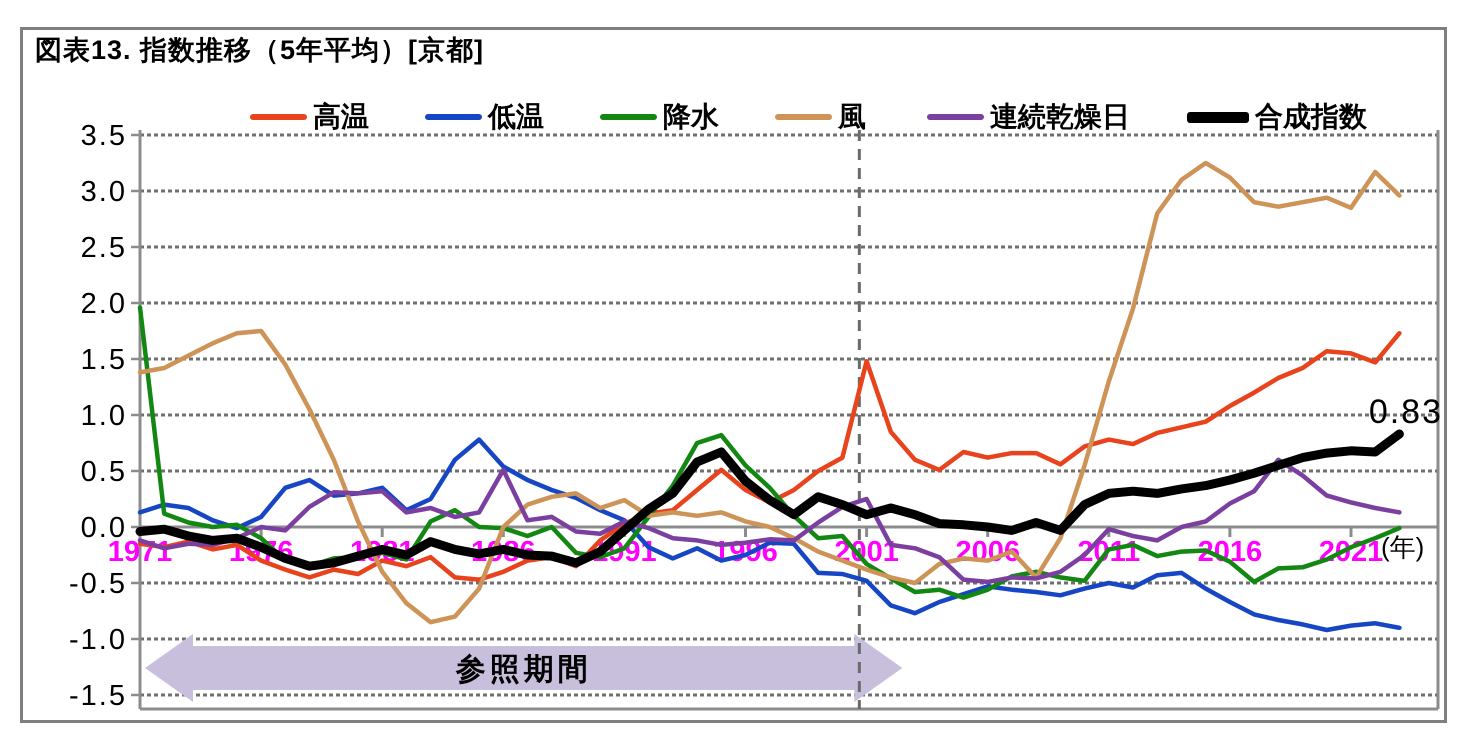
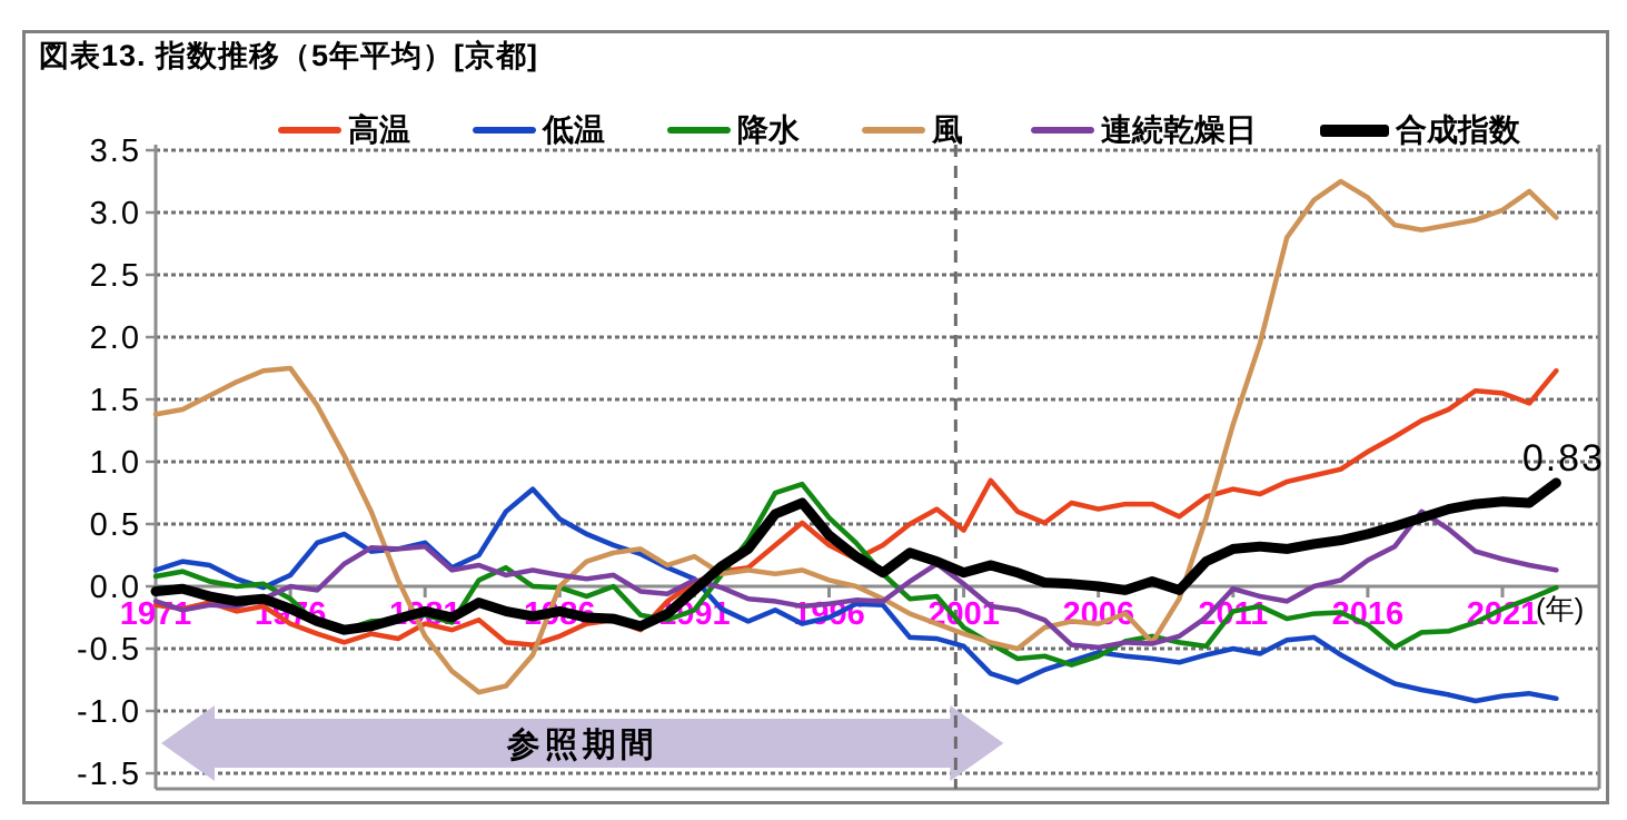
降水/1971: 1.96 -> 0.08
連続乾燥日/1986: 0.51 -> 0.09
高温/2001: 1.48 -> 0.45
連続乾燥日/2001: 0.25 -> 0.02
風/2021: 2.85 -> 3.02
